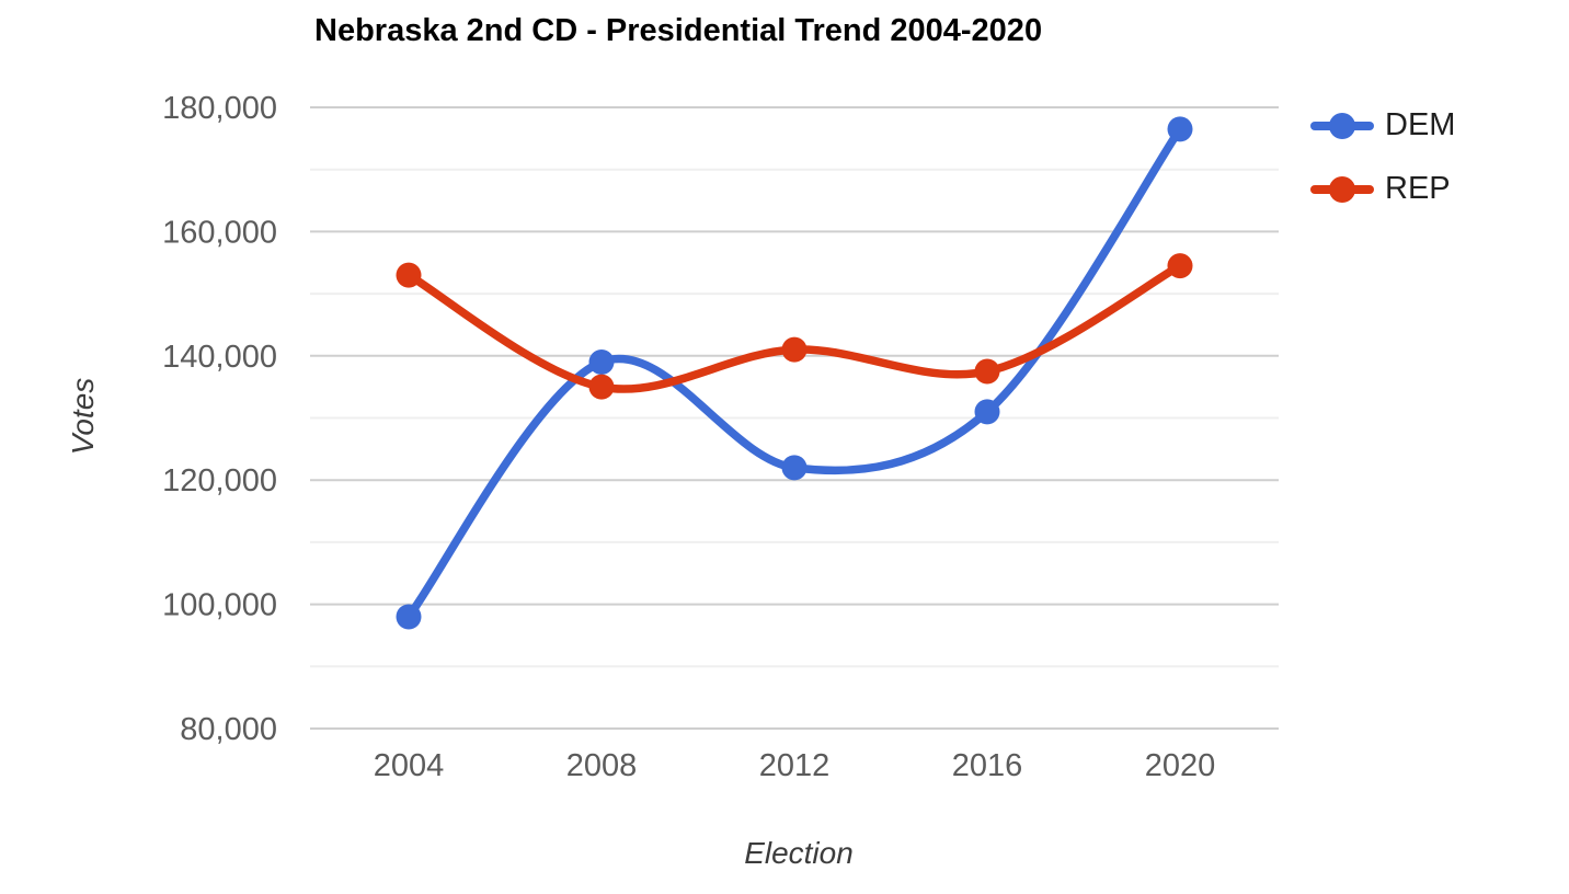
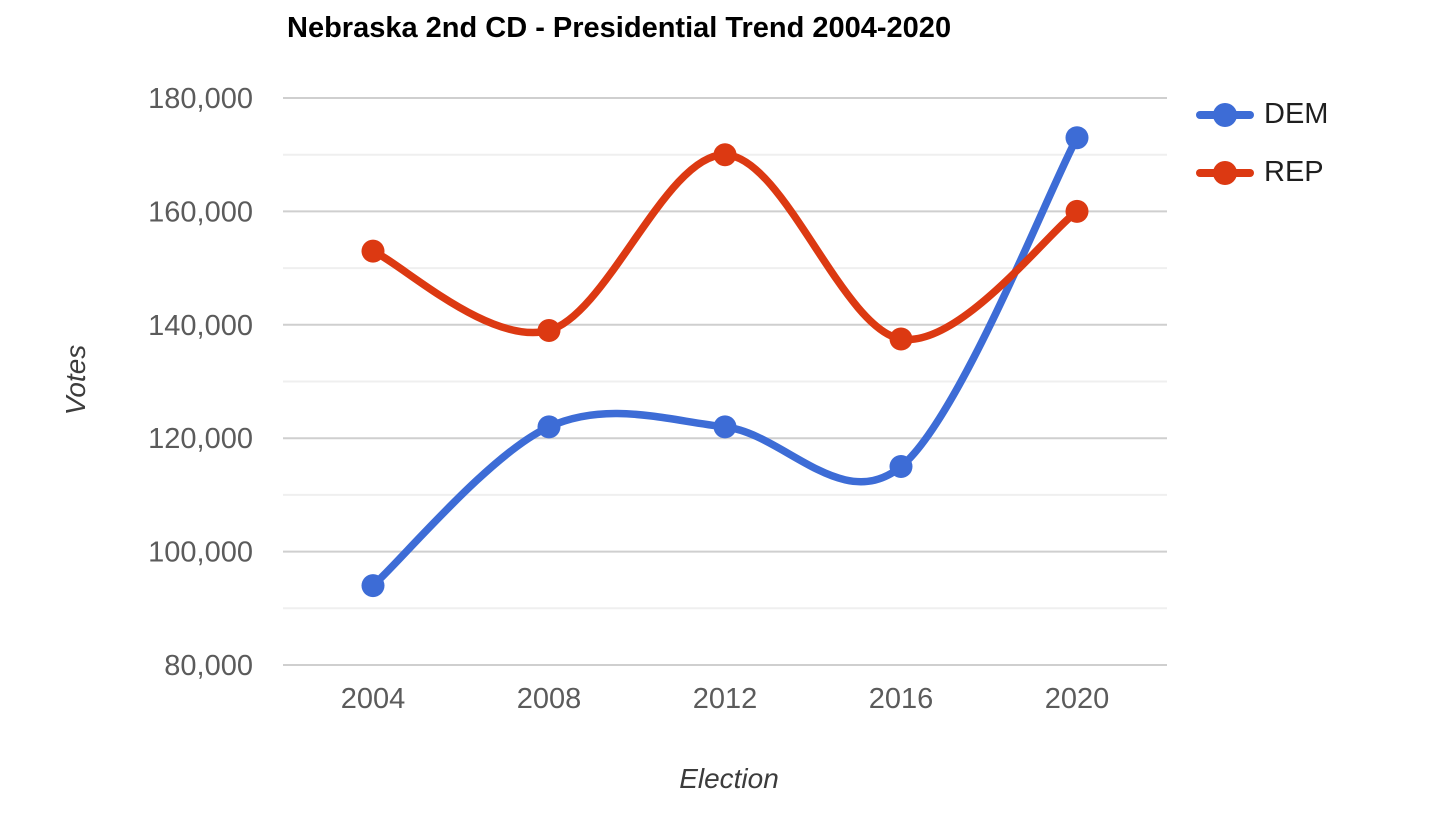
DEM/2004: 98000 -> 94000
DEM/2008: 139000 -> 122000
REP/2008: 135000 -> 139000
REP/2012: 141000 -> 170000
DEM/2016: 131000 -> 115000
DEM/2020: 176000 -> 173000
REP/2020: 154000 -> 160000
